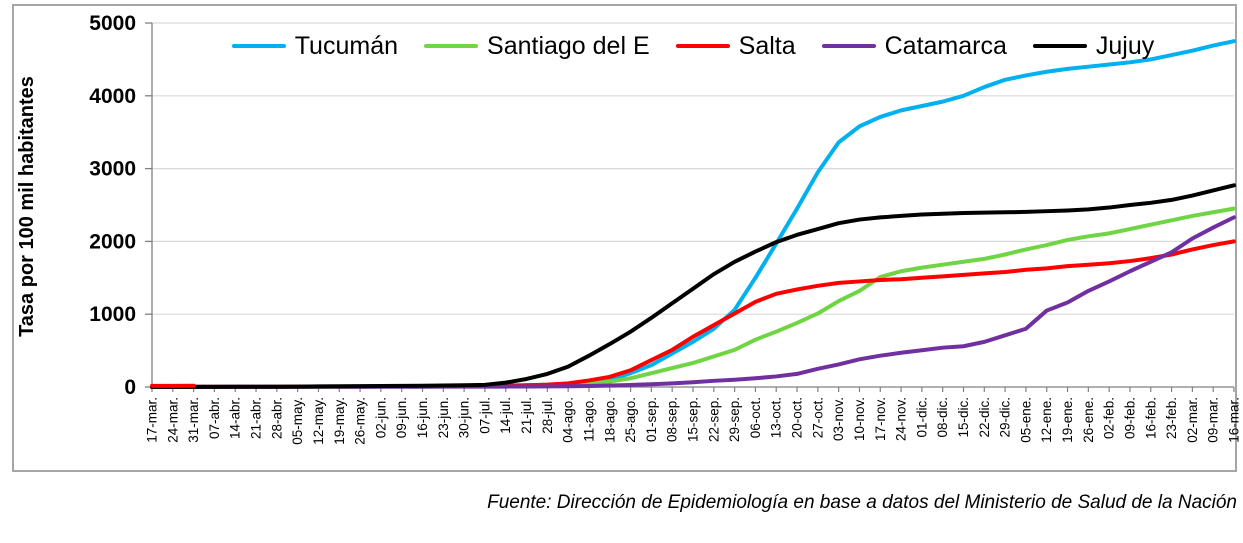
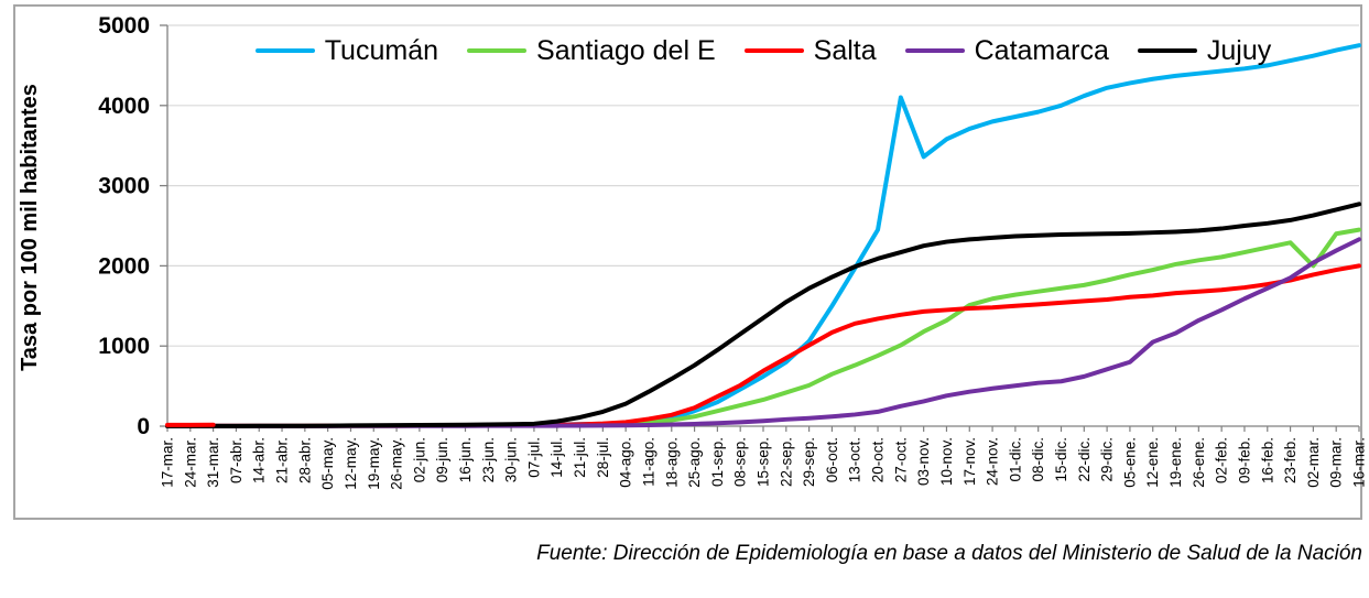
Tucumán/27-oct.: 3000 -> 4100
Santiago del E/02-mar.: 2400 -> 2000
